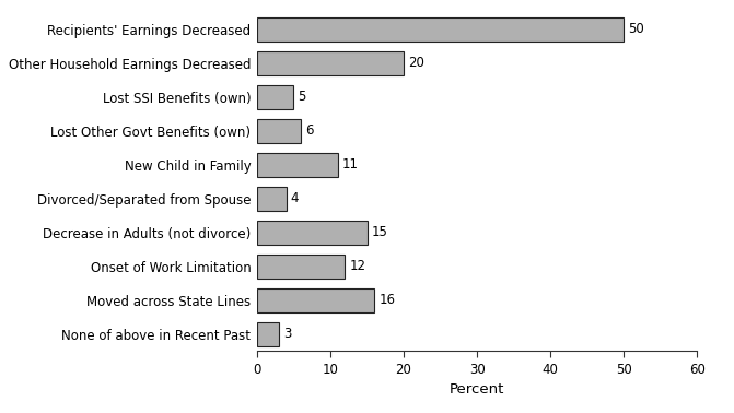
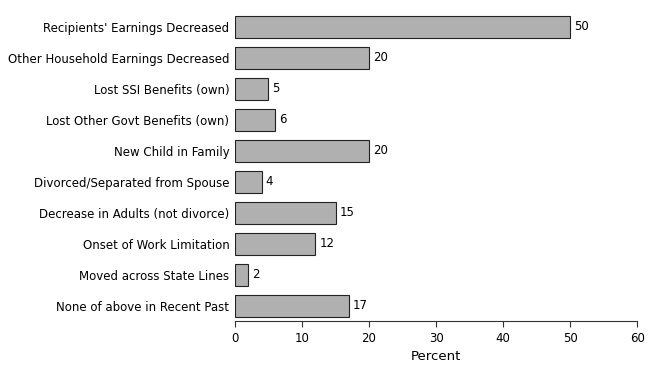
New Child in Family: 11 -> 20
Moved across State Lines: 16 -> 2
None of above in Recent Past: 3 -> 17
